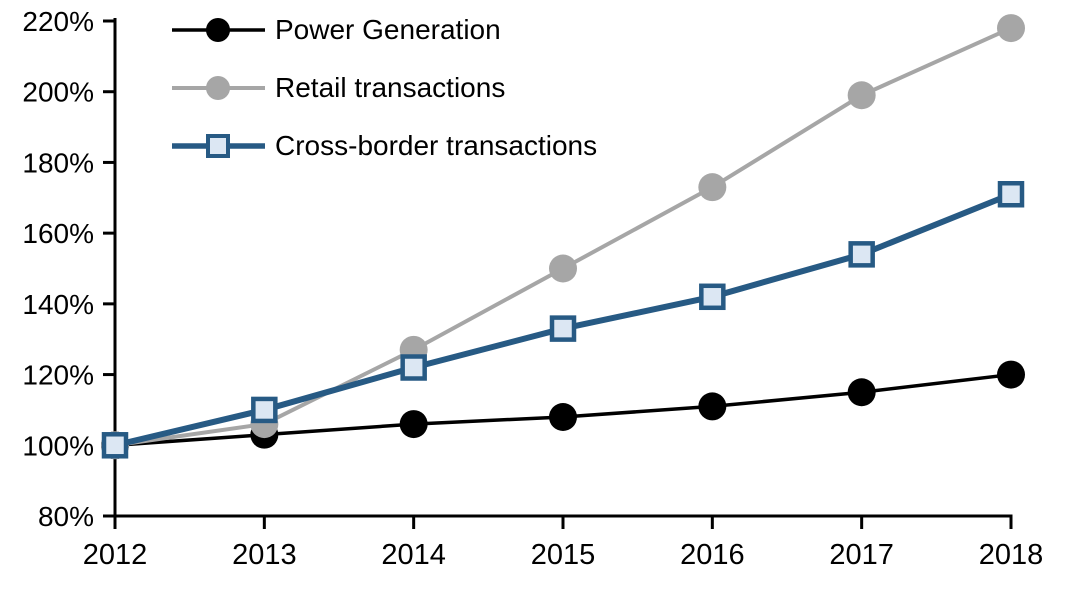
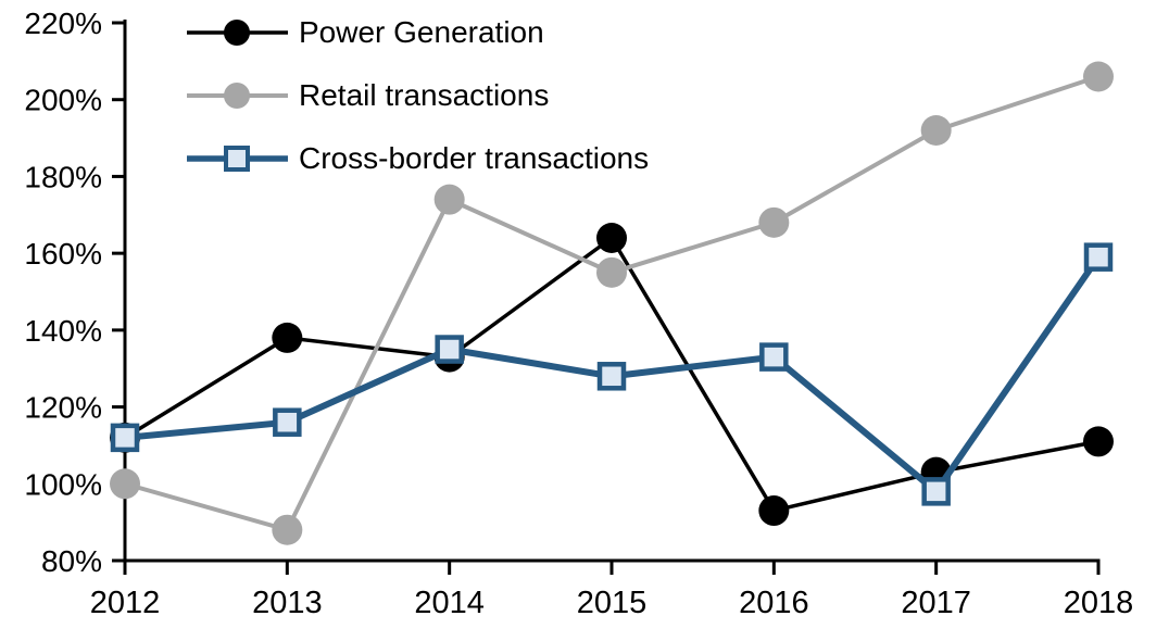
Power Generation/2012: 100% -> 112%
Cross-border transactions/2012: 100% -> 112%
Power Generation/2013: 103% -> 138%
Retail transactions/2013: 106% -> 88%
Cross-border transactions/2013: 110% -> 116%
Power Generation/2014: 106% -> 133%
Retail transactions/2014: 127% -> 174%
Cross-border transactions/2014: 122% -> 135%
Power Generation/2015: 108% -> 164%
Retail transactions/2015: 150% -> 155%
Cross-border transactions/2015: 133% -> 128%
Power Generation/2016: 111% -> 93%
Retail transactions/2016: 173% -> 168%
Cross-border transactions/2016: 142% -> 133%
Power Generation/2017: 115% -> 103%
Retail transactions/2017: 199% -> 192%
Cross-border transactions/2017: 154% -> 98%
Power Generation/2018: 120% -> 111%
Retail transactions/2018: 218% -> 206%
Cross-border transactions/2018: 171% -> 159%
